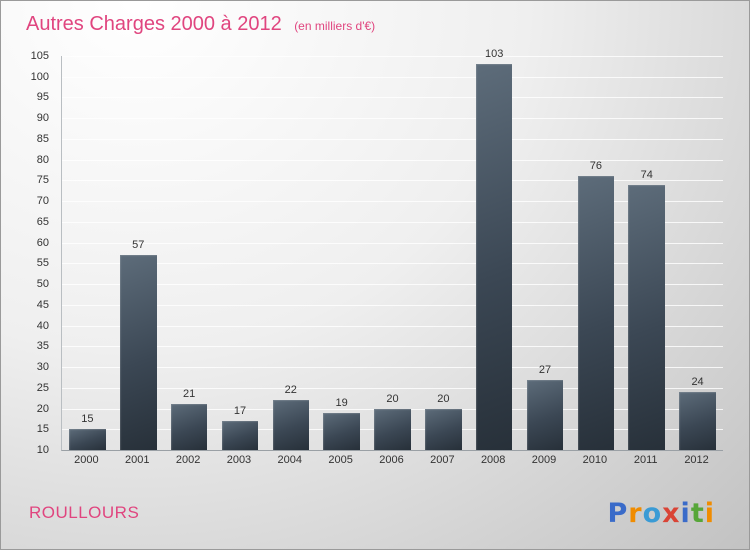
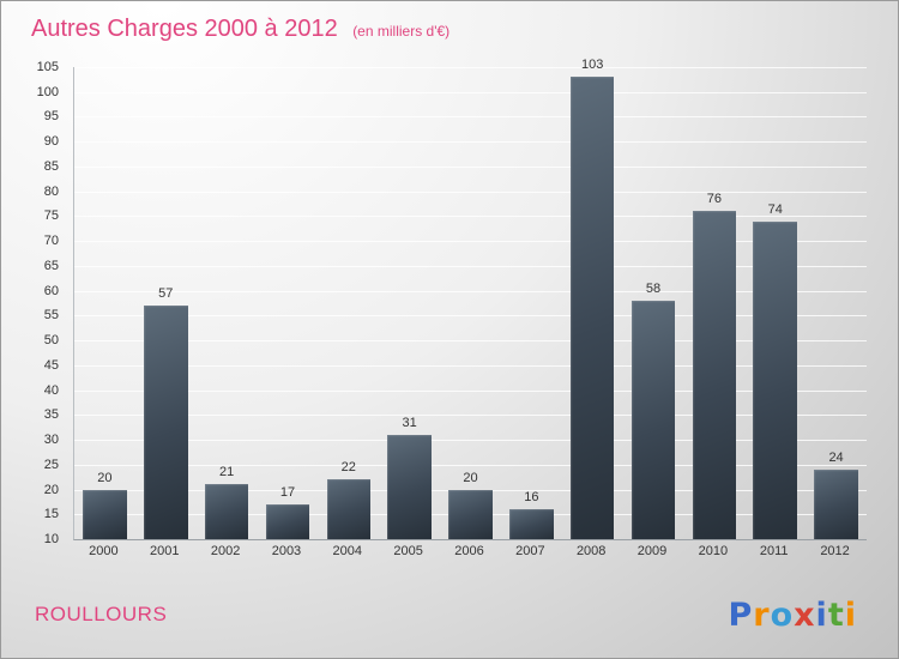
2000: 15 -> 20
2005: 19 -> 31
2007: 20 -> 16
2009: 27 -> 58
